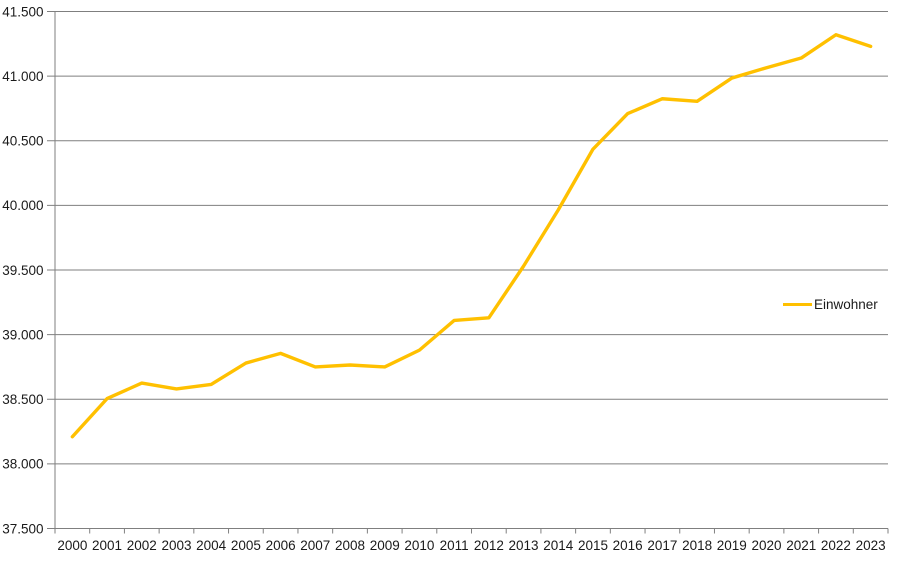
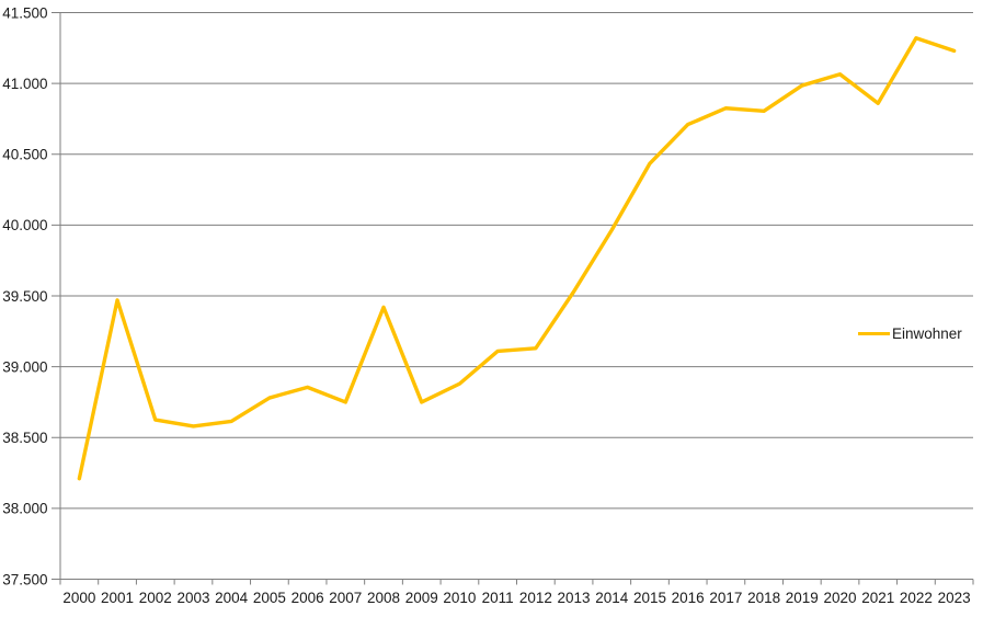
2001: 38500 -> 39470
2008: 38760 -> 39420
2021: 41140 -> 40860
